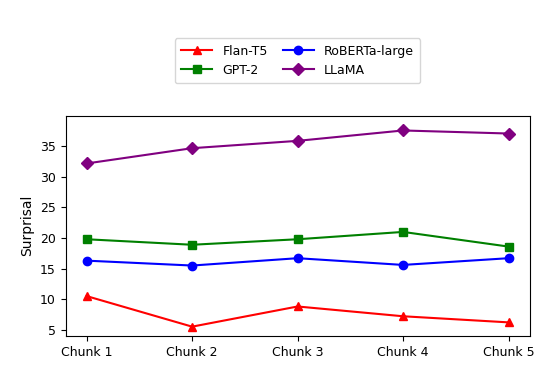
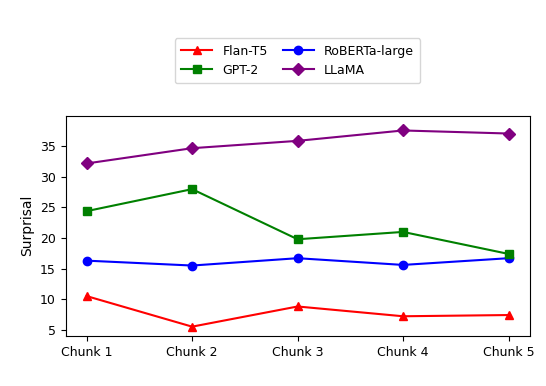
GPT-2/Chunk 1: 19.8 -> 24.4
GPT-2/Chunk 2: 18.9 -> 28.0
Flan-T5/Chunk 5: 6.2 -> 7.4
GPT-2/Chunk 5: 18.6 -> 17.4
